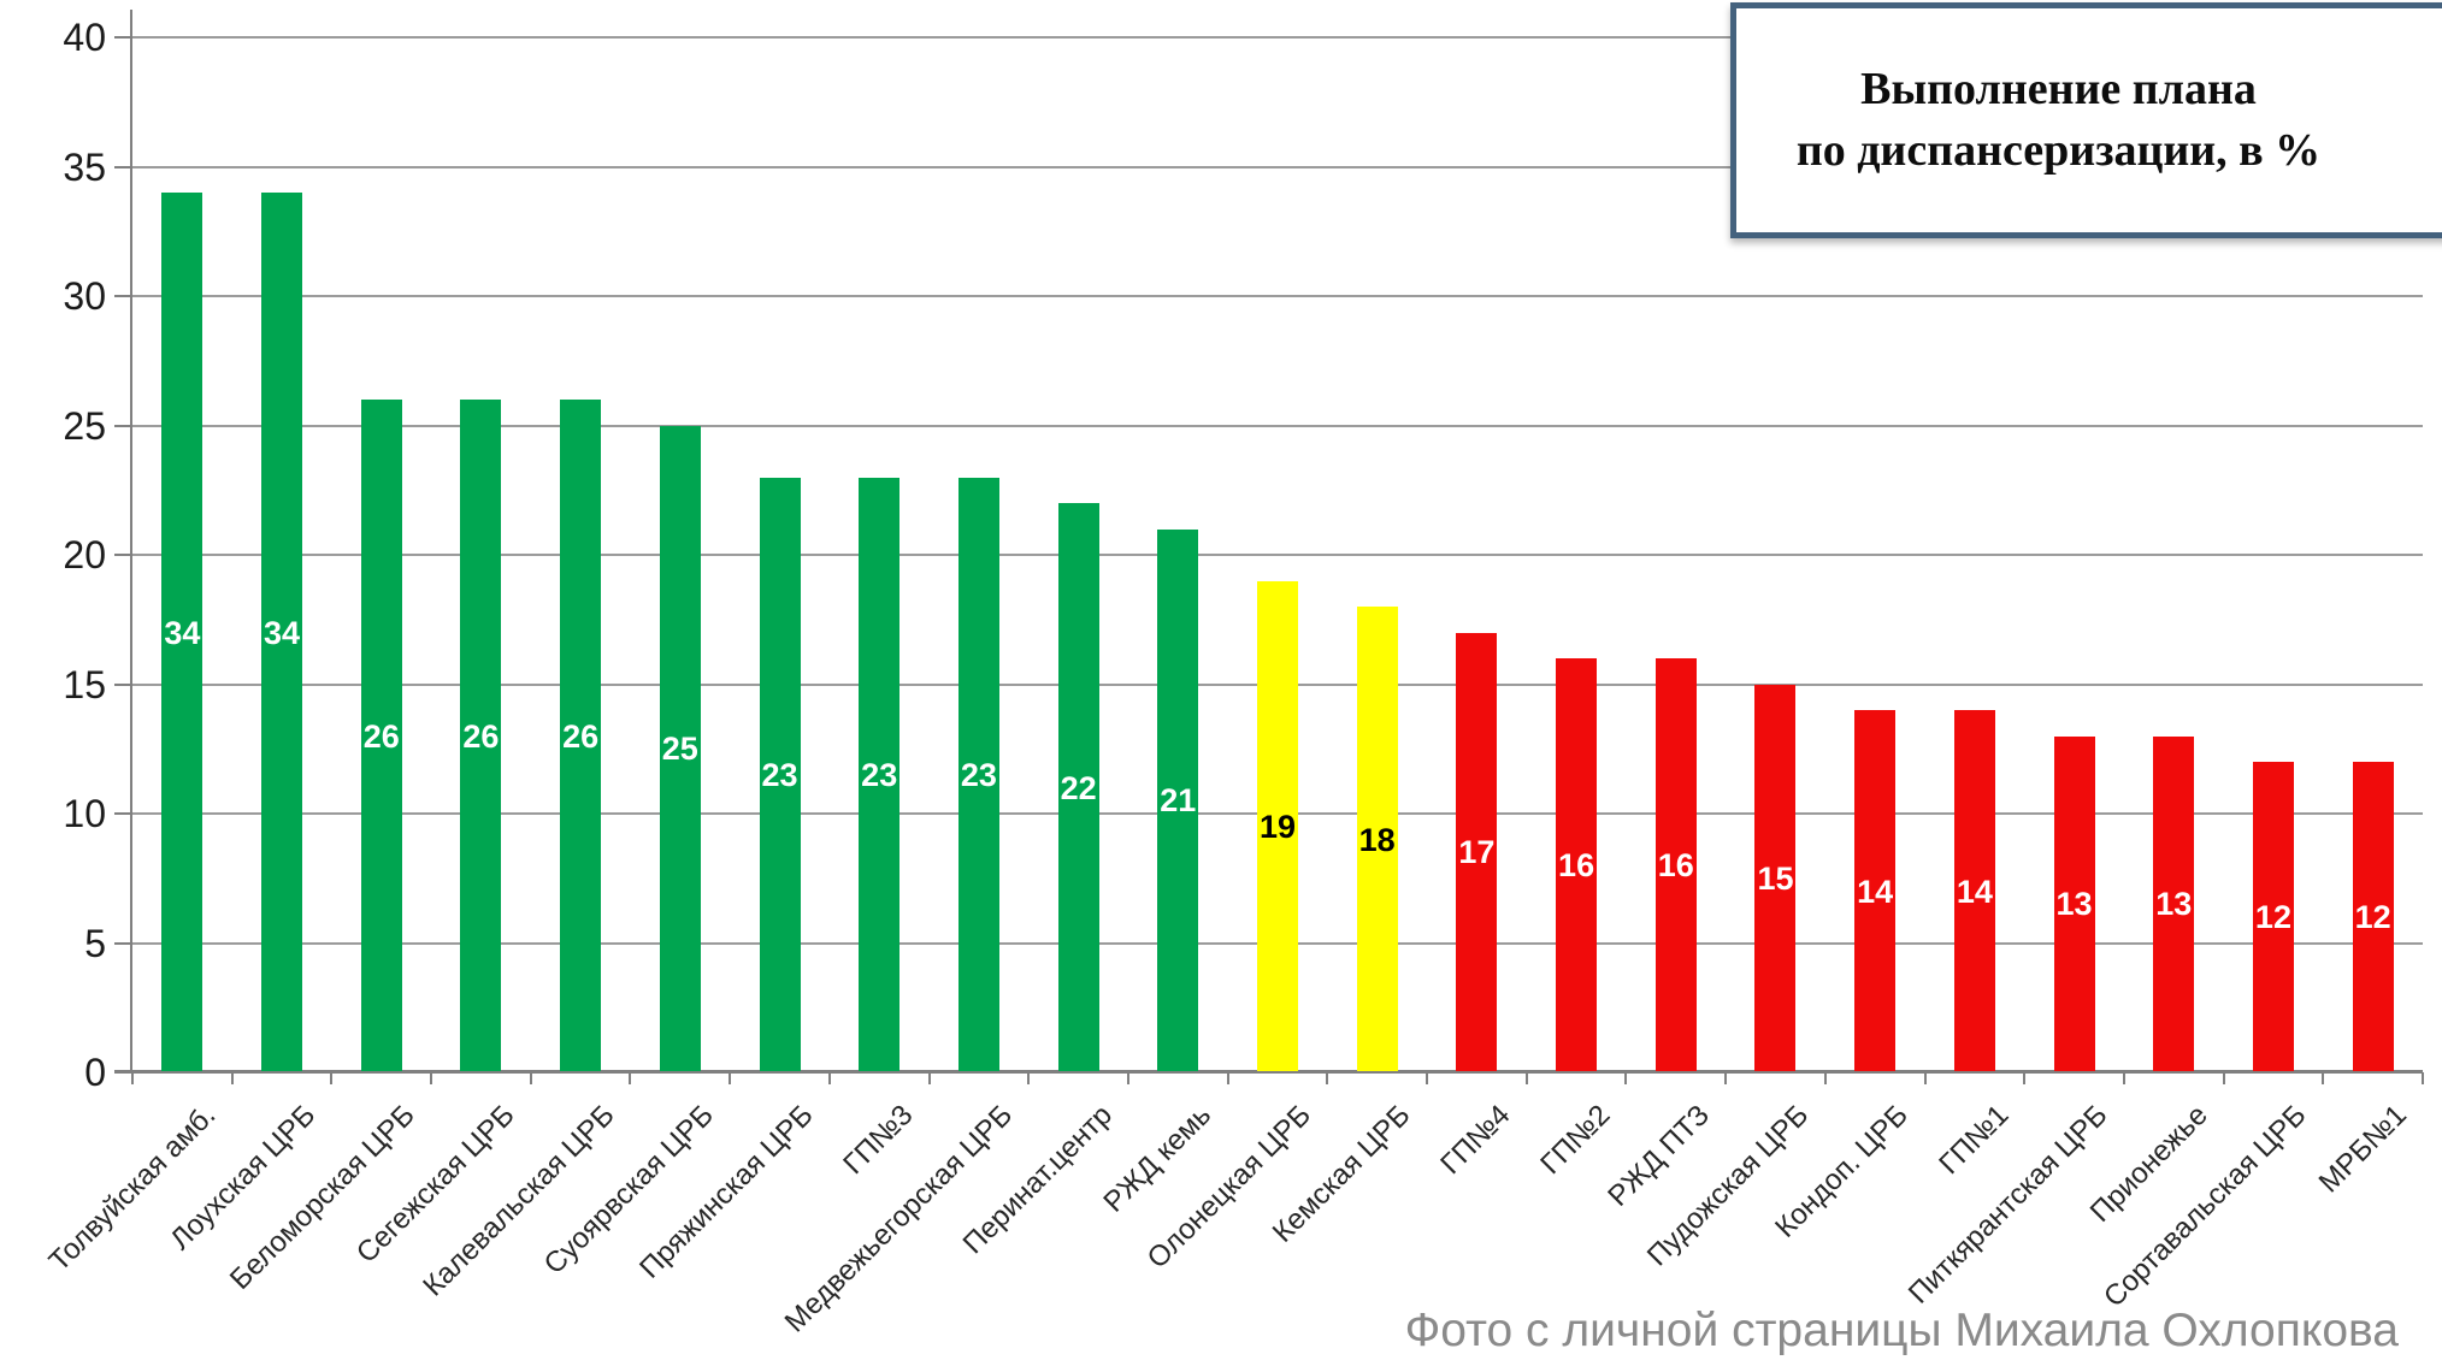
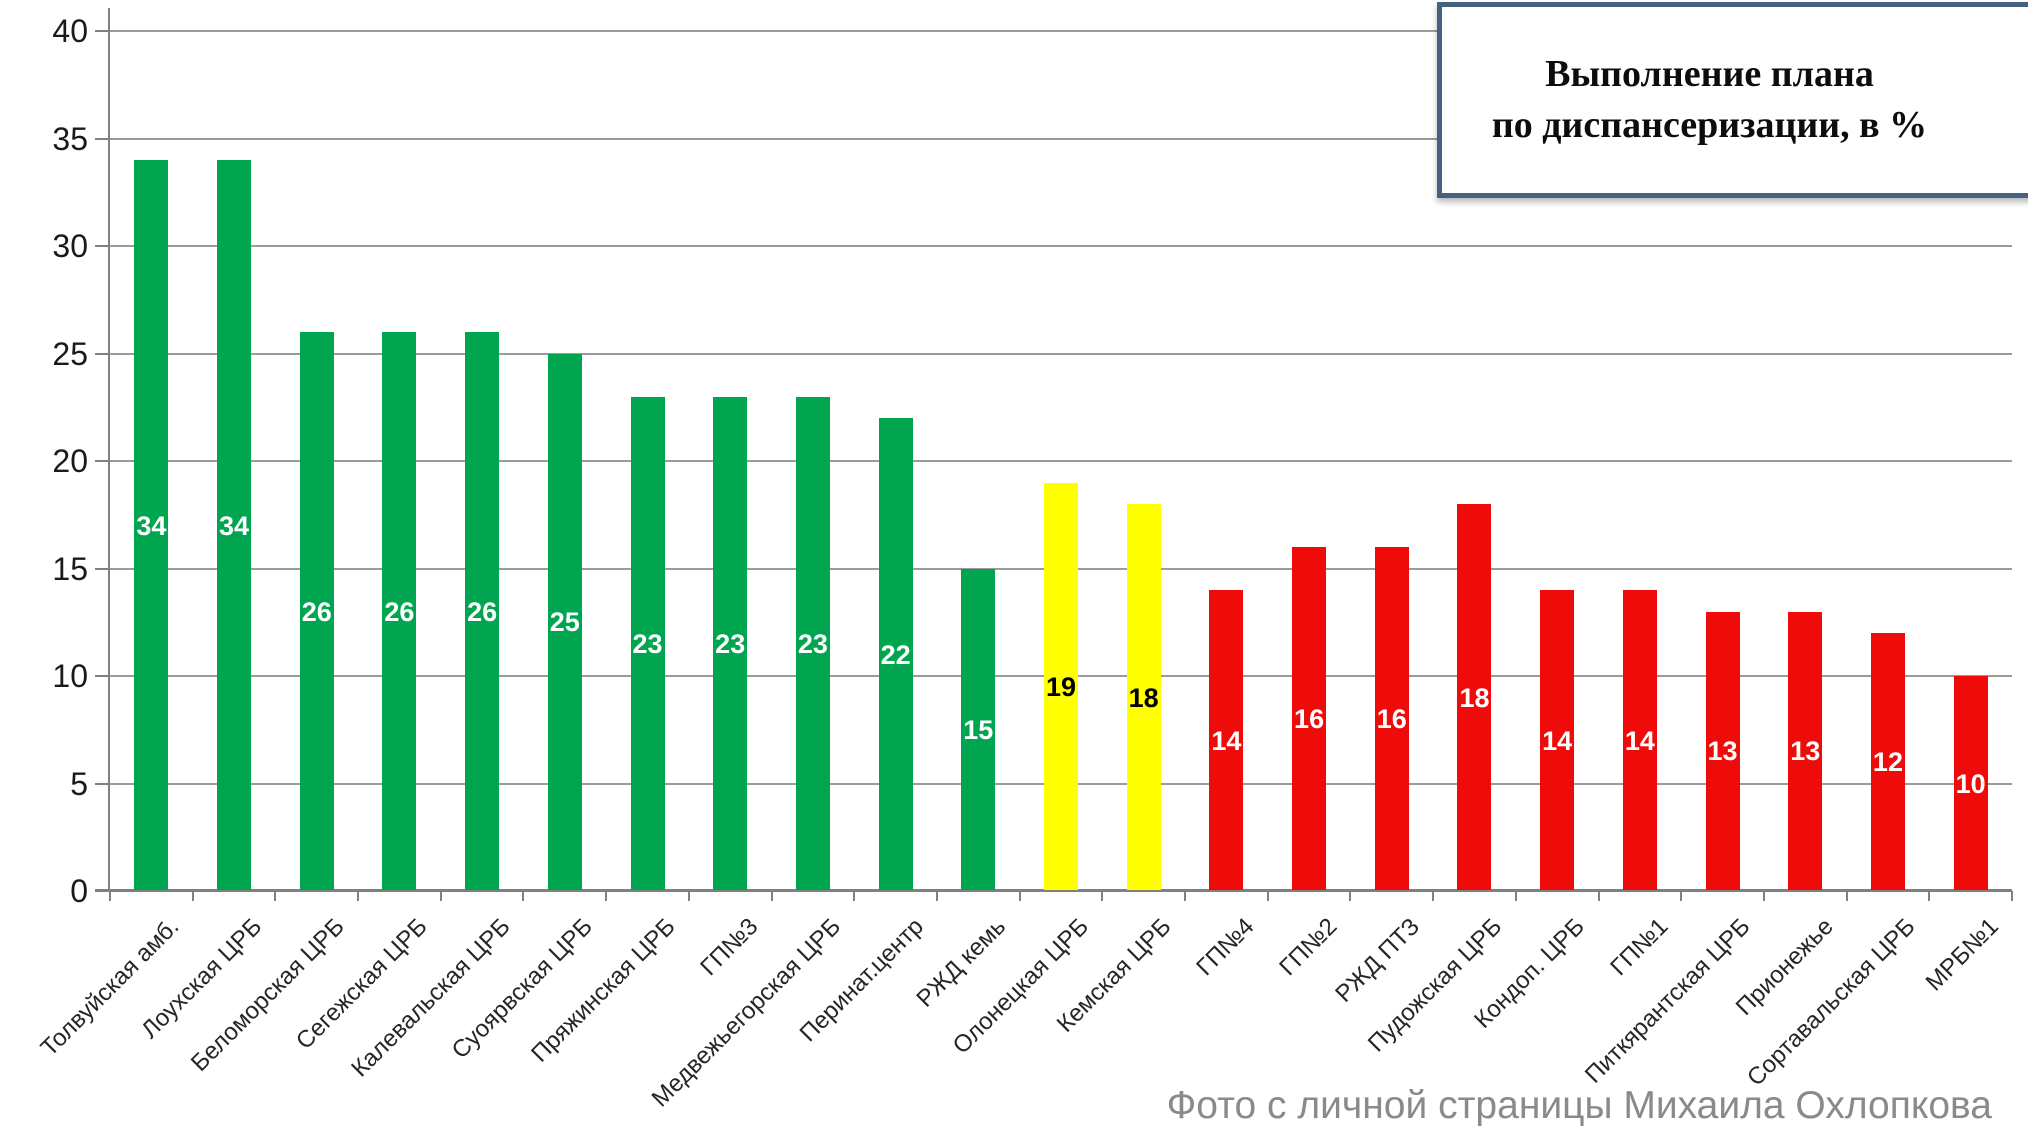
РЖД кемь: 21 -> 15
ГП№4: 17 -> 14
Пудожская ЦРБ: 15 -> 18
МРБ№1: 12 -> 10
